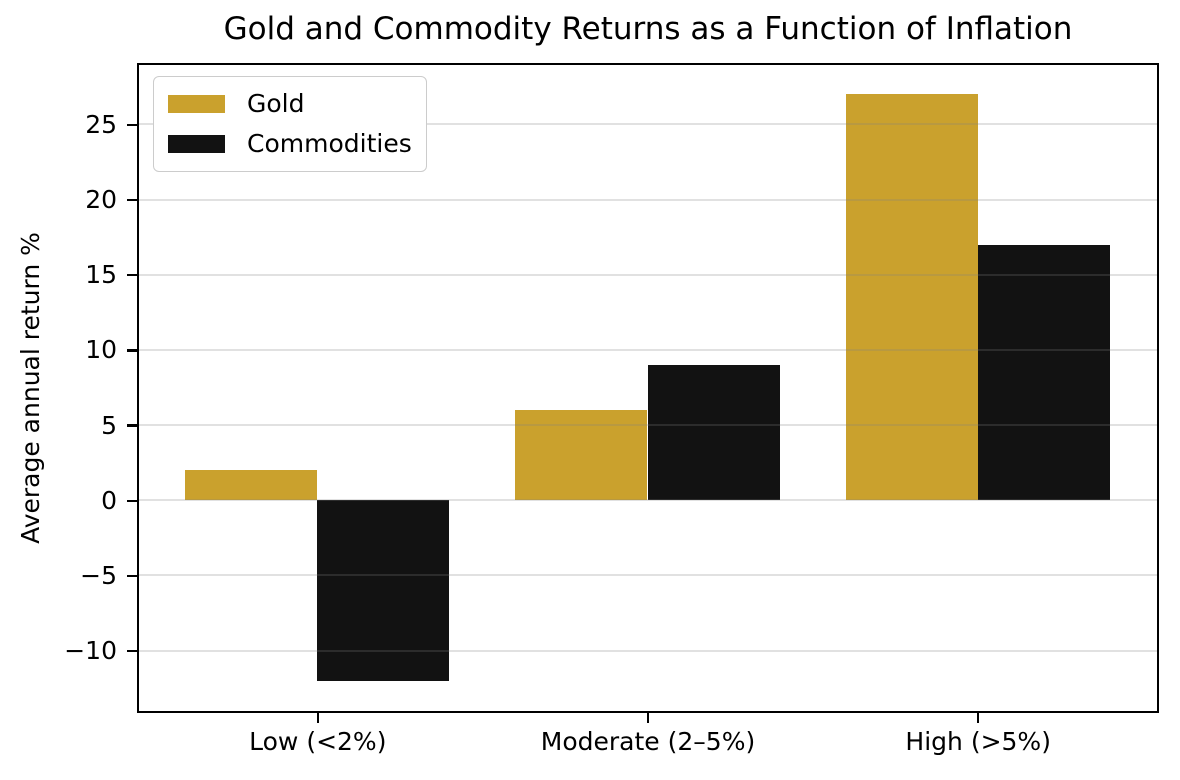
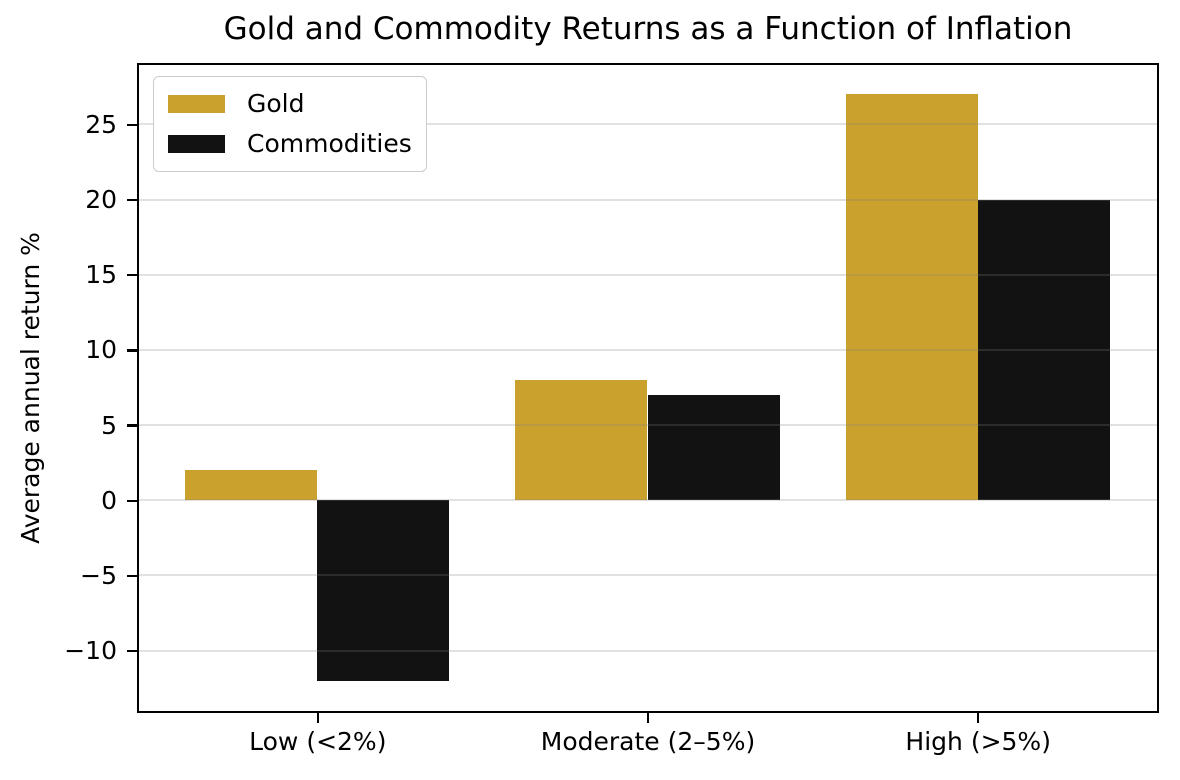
Gold/Moderate (2–5%): 6 -> 8
Commodities/Moderate (2–5%): 9 -> 7
Commodities/High (>5%): 17 -> 20
